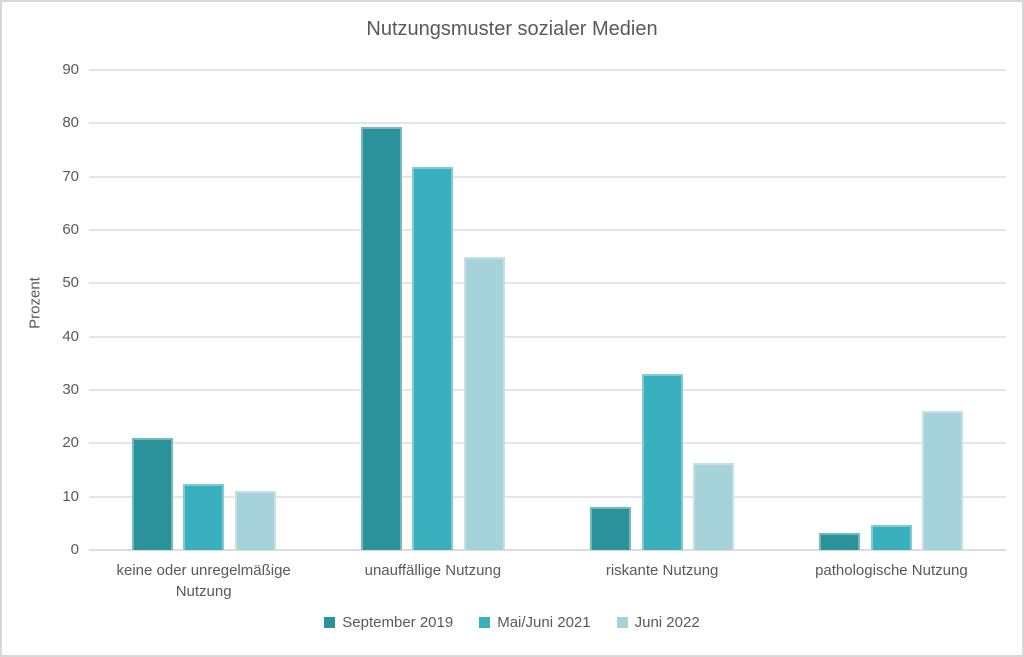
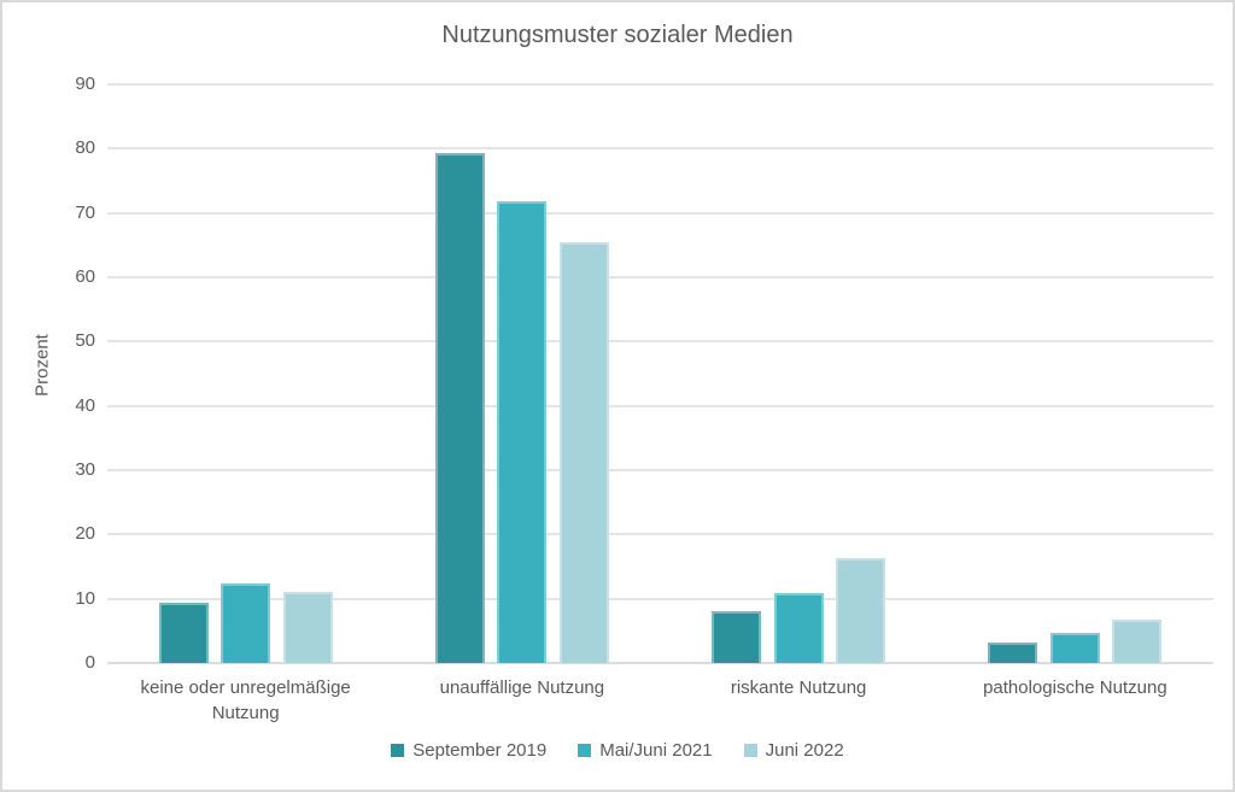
September 2019/keine oder unregelmäßige Nutzung: 21 -> 9
Juni 2022/unauffällige Nutzung: 55 -> 65
Mai/Juni 2021/riskante Nutzung: 33 -> 11
Juni 2022/pathologische Nutzung: 26 -> 7
